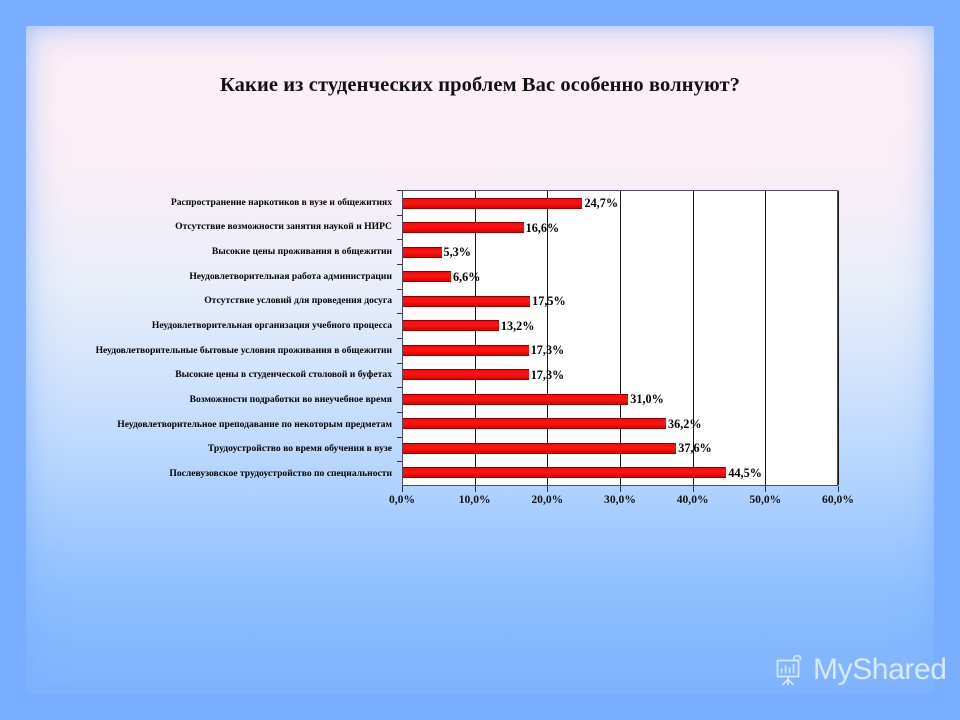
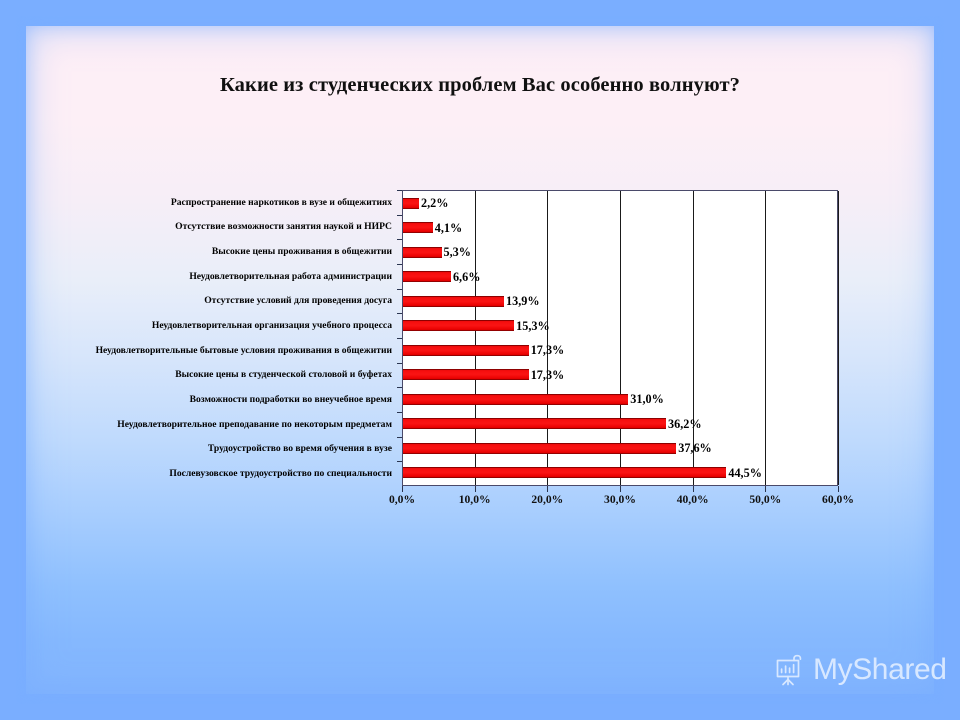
Распространение наркотиков в вузе и общежитиях: 24,7% -> 2,2%
Отсутствие возможности занятия наукой и НИРС: 16,6% -> 4,1%
Отсутствие условий для проведения досуга: 17,5% -> 13,9%
Неудовлетворительная организация учебного процесса: 13,2% -> 15,3%
